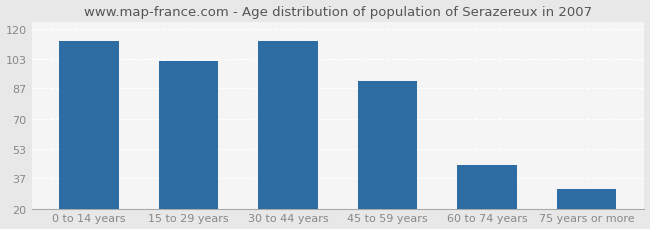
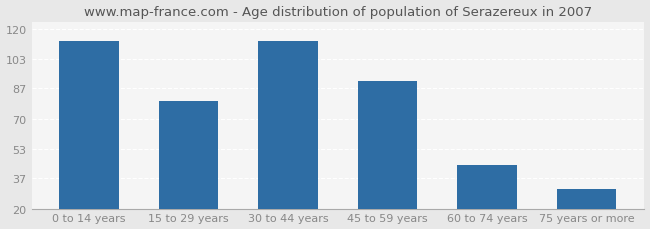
15 to 29 years: 102 -> 80
